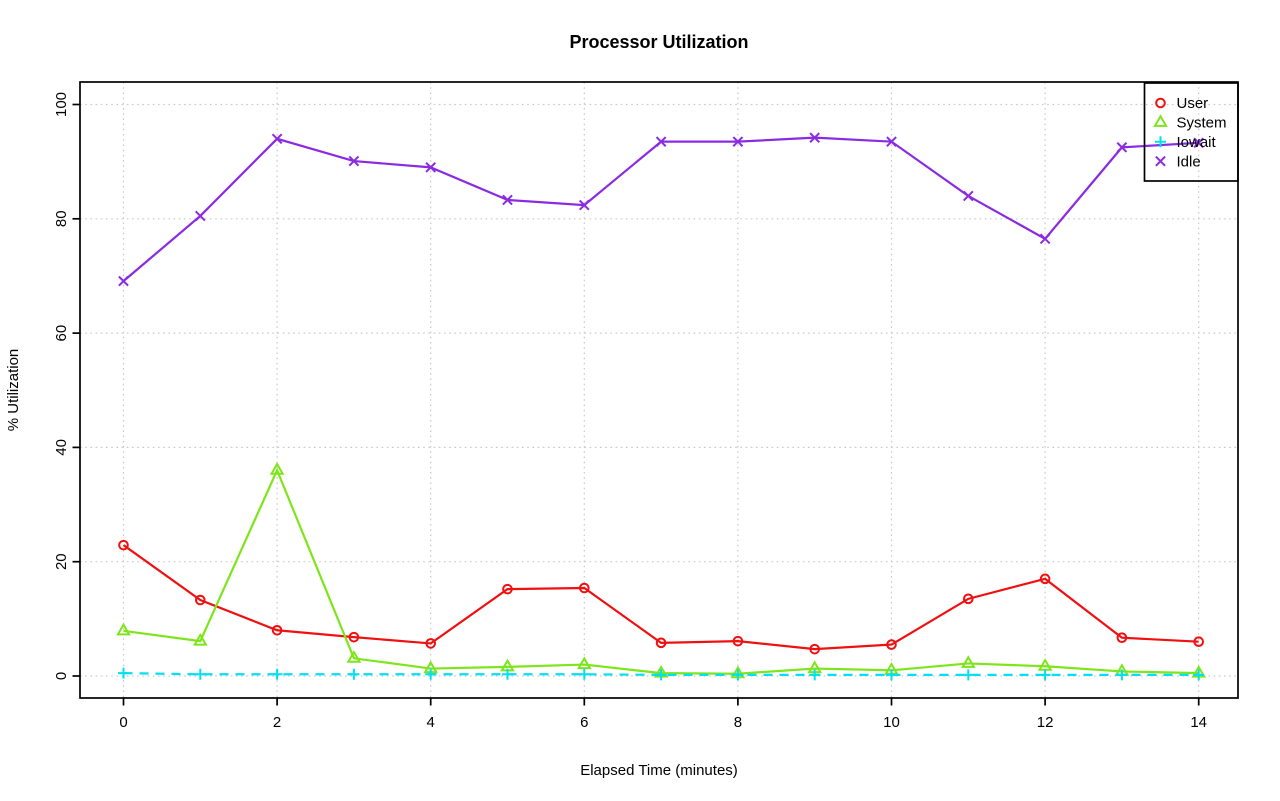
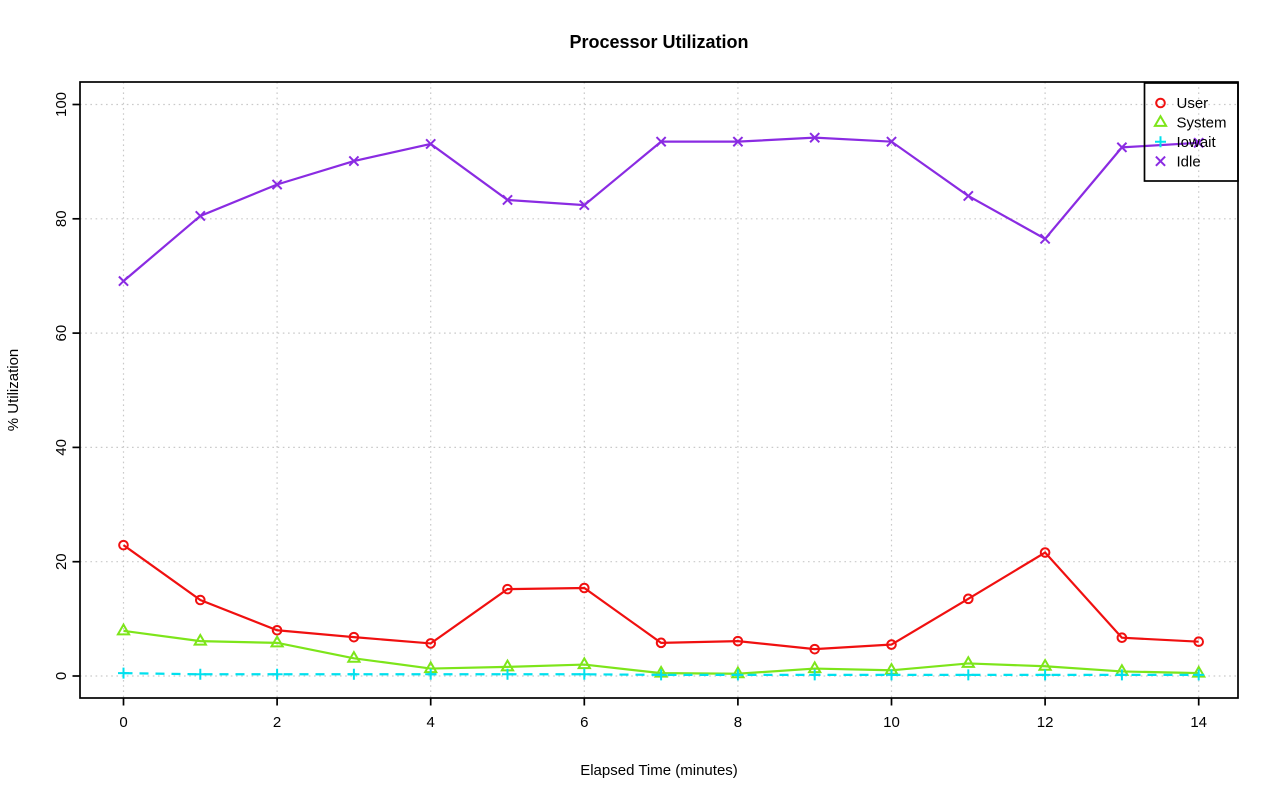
System/2: 36 -> 6
Idle/2: 94 -> 86
Idle/4: 89 -> 93
User/12: 17 -> 22
